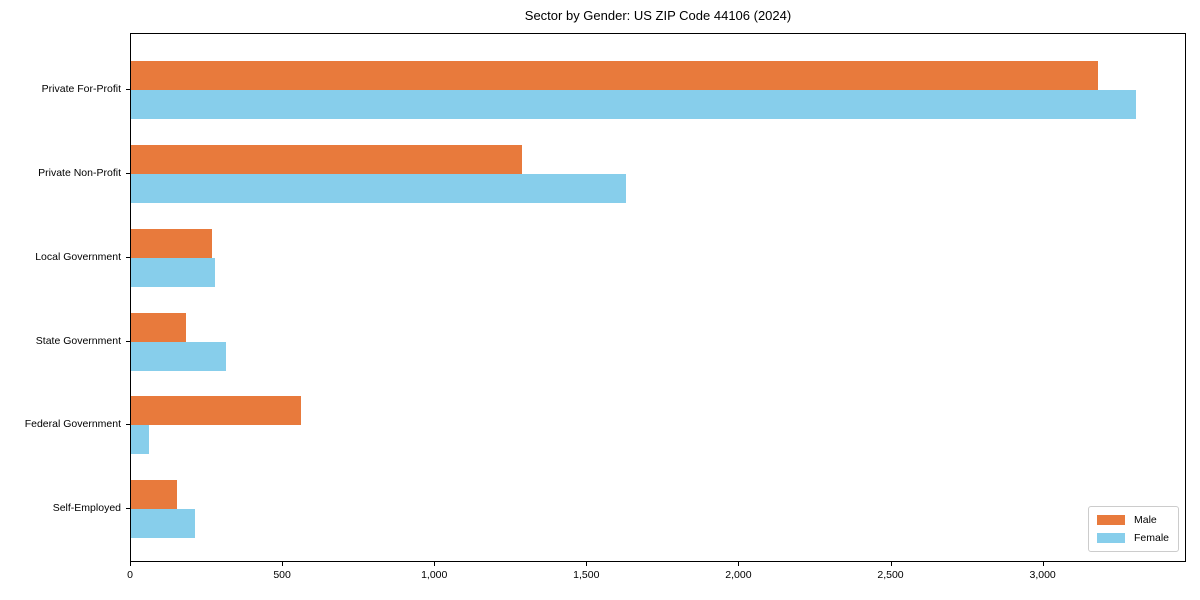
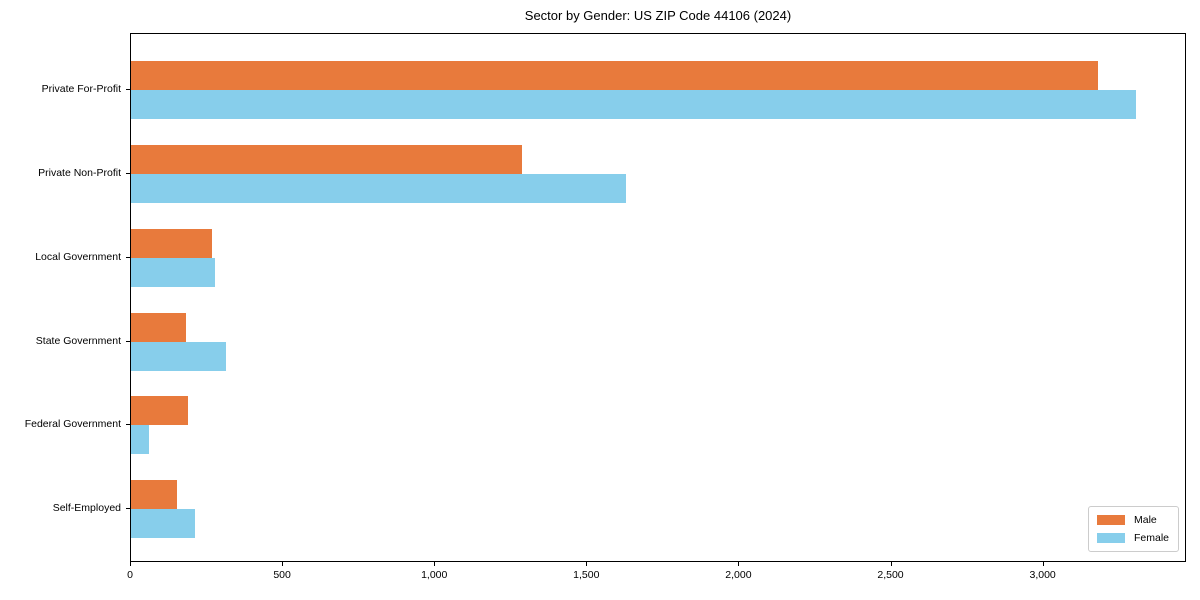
Male/Federal Government: 560 -> 190
